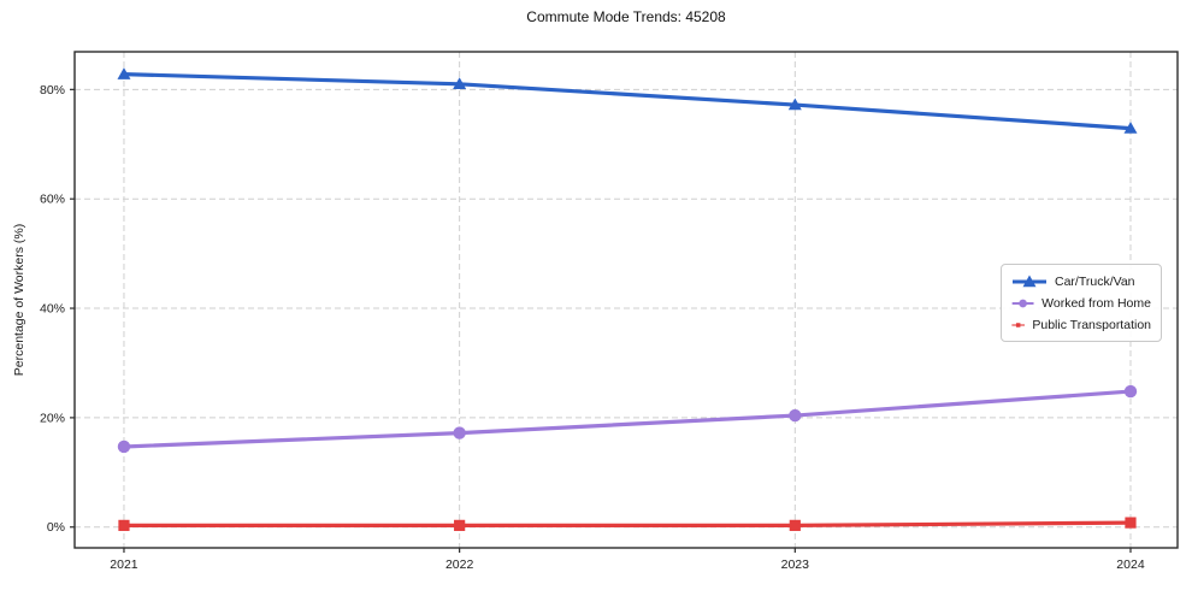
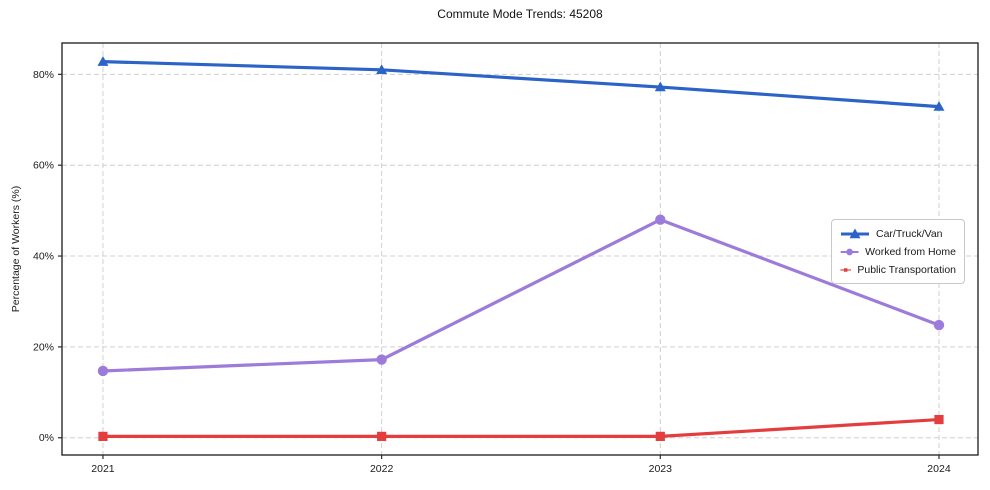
Worked from Home/2023: 20% -> 48%
Public Transportation/2024: 1% -> 4%
